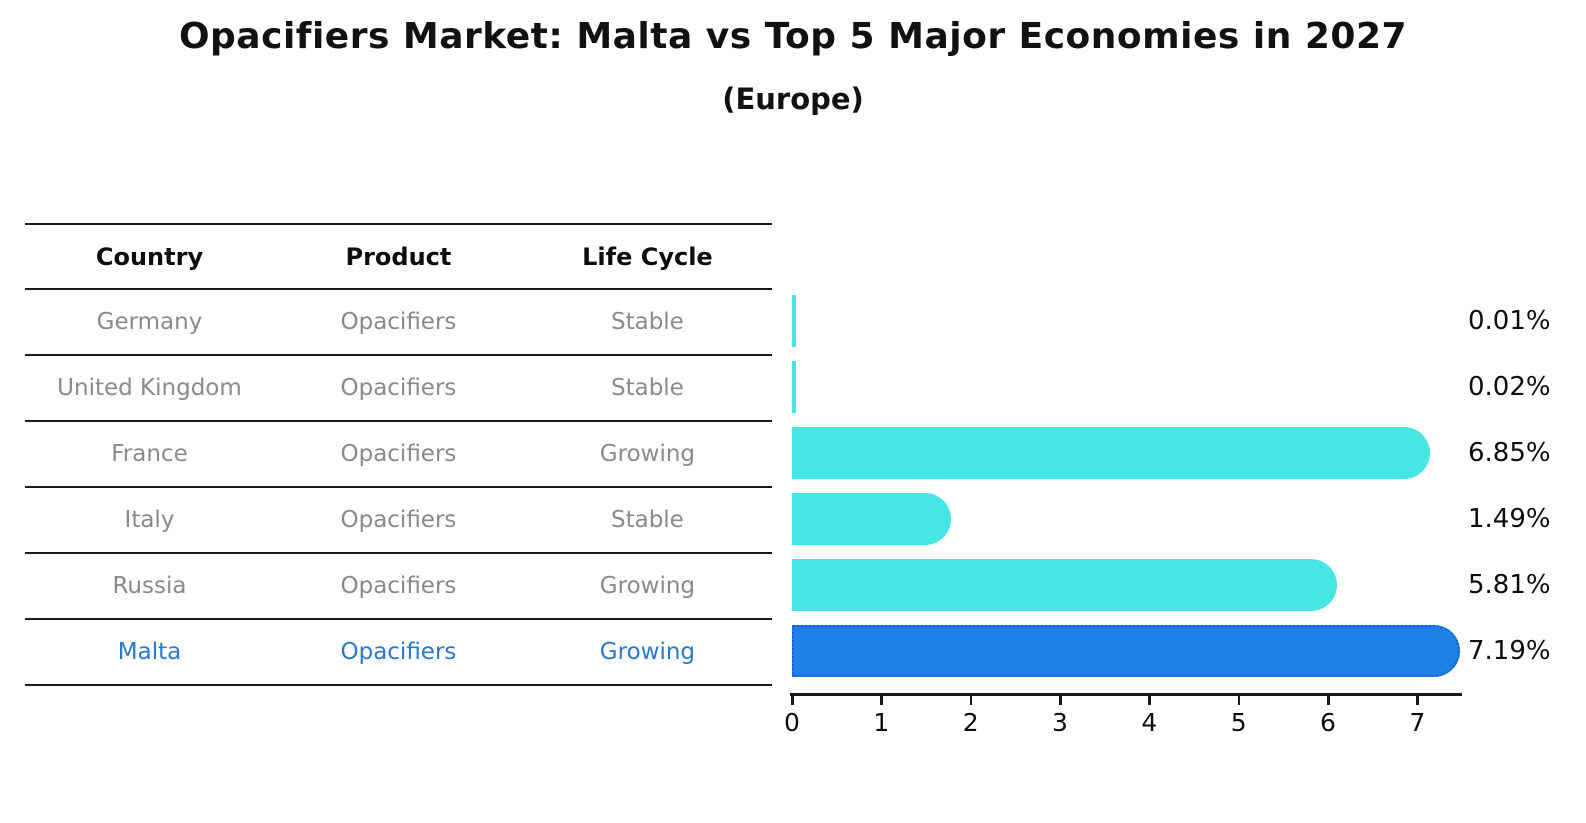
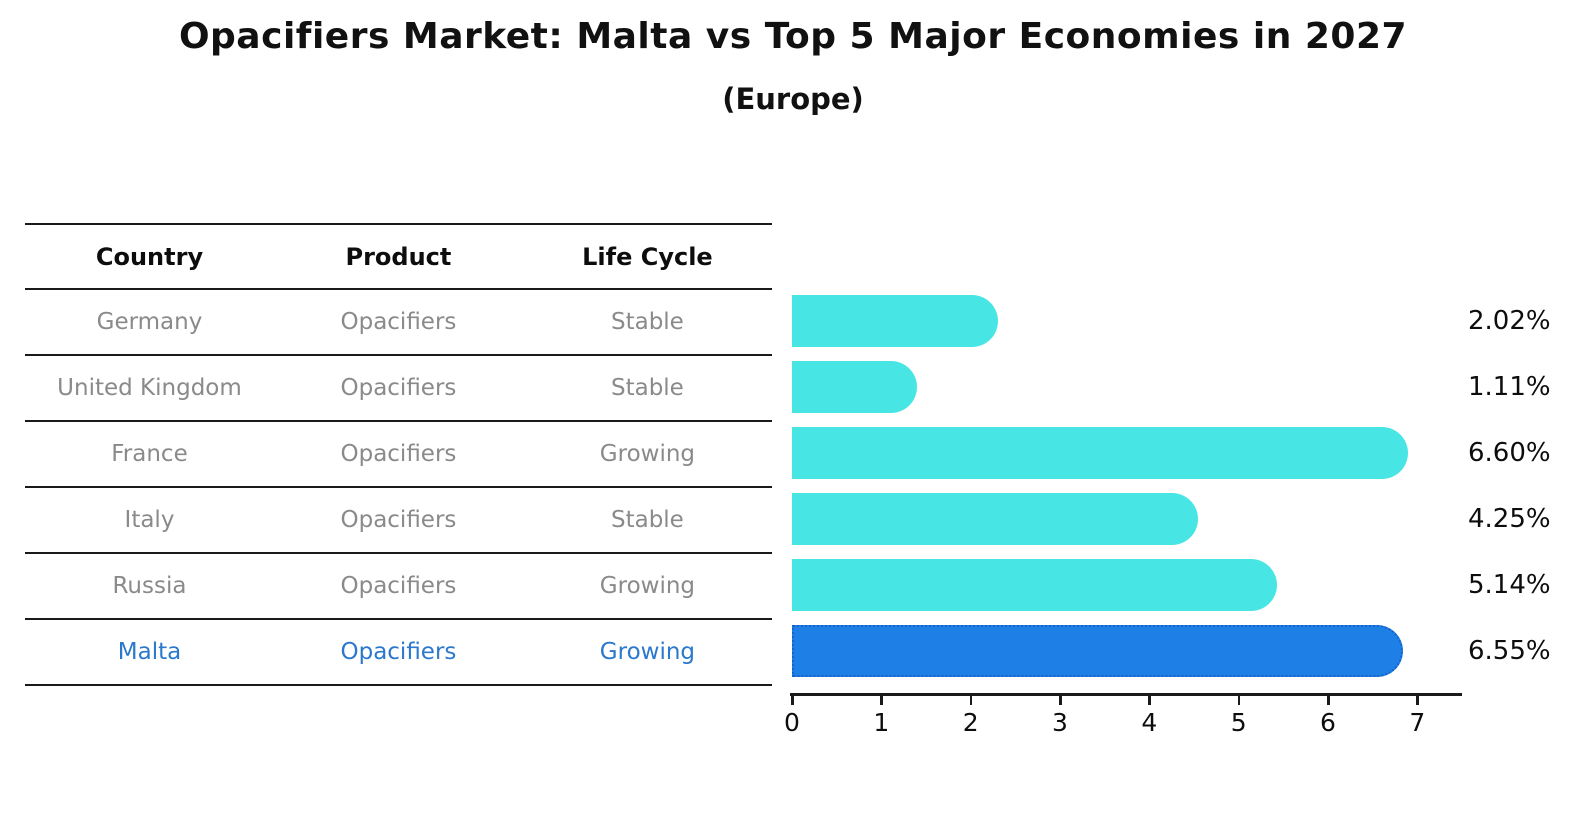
Germany: 0.01% -> 2.02%
United Kingdom: 0.02% -> 1.11%
France: 6.85% -> 6.60%
Italy: 1.49% -> 4.25%
Russia: 5.81% -> 5.14%
Malta: 7.19% -> 6.55%
